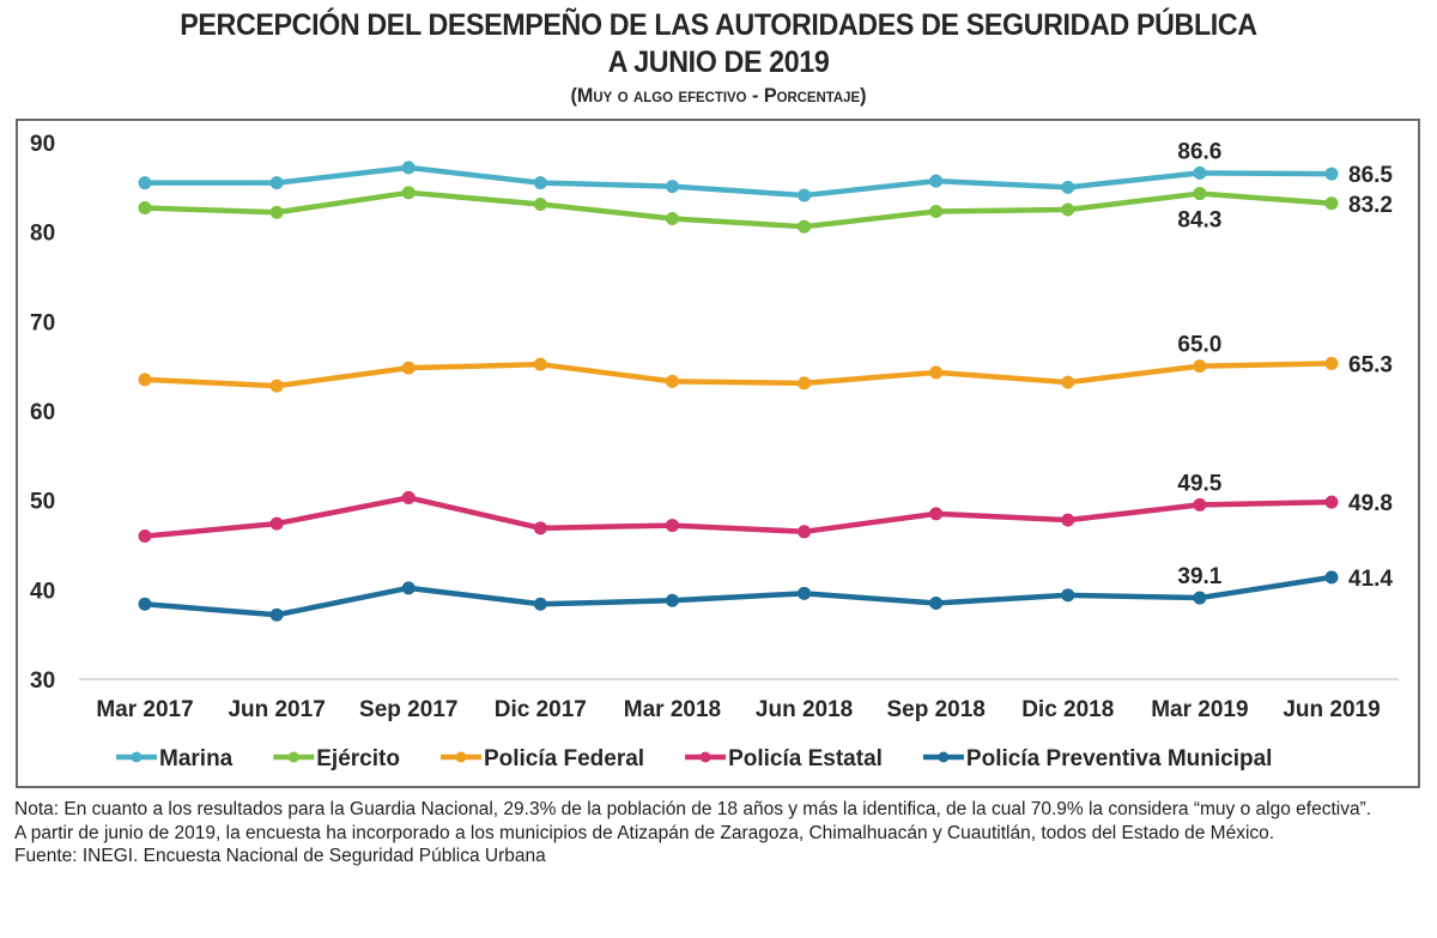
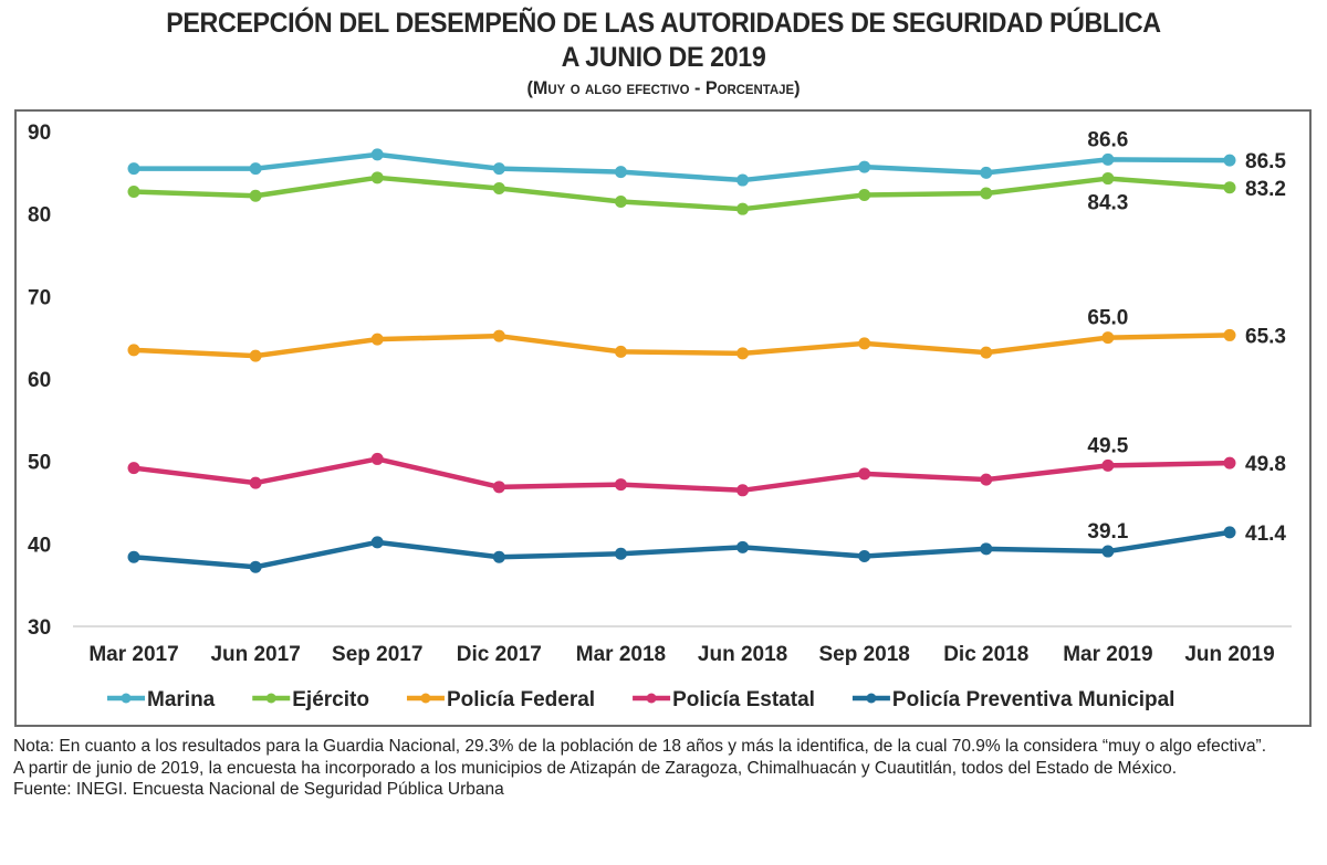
Policía Estatal/Mar 2017: 46 -> 49
